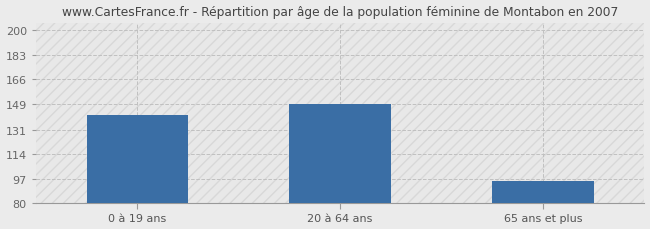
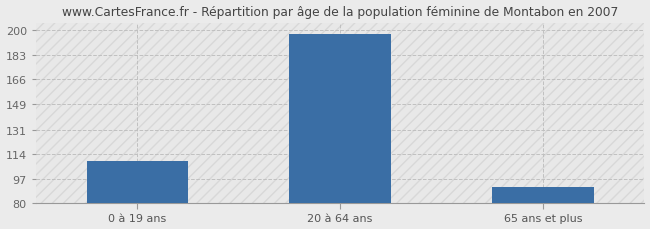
0 à 19 ans: 141 -> 109
20 à 64 ans: 149 -> 197
65 ans et plus: 95 -> 91
